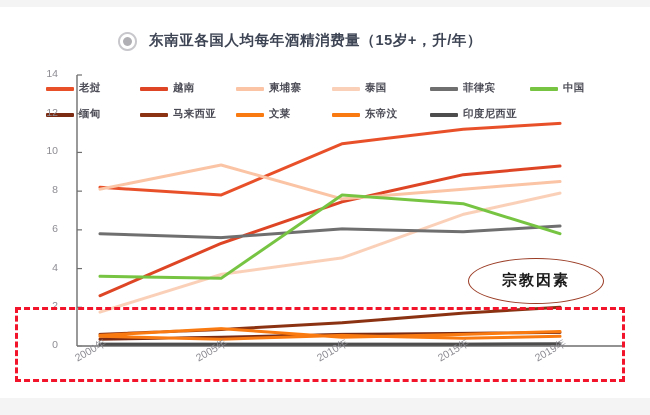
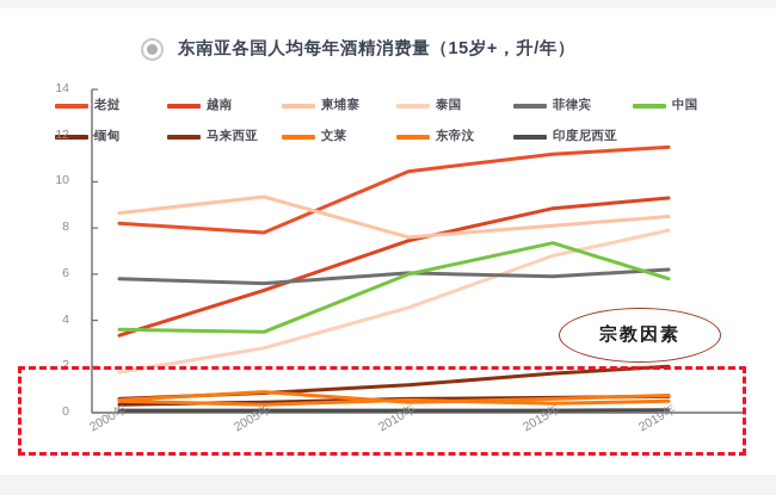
越南/2000年: 2.6 -> 3.4
柬埔寨/2000年: 8.1 -> 8.7
泰国/2005年: 3.7 -> 2.8
中国/2010年: 7.8 -> 6.0
